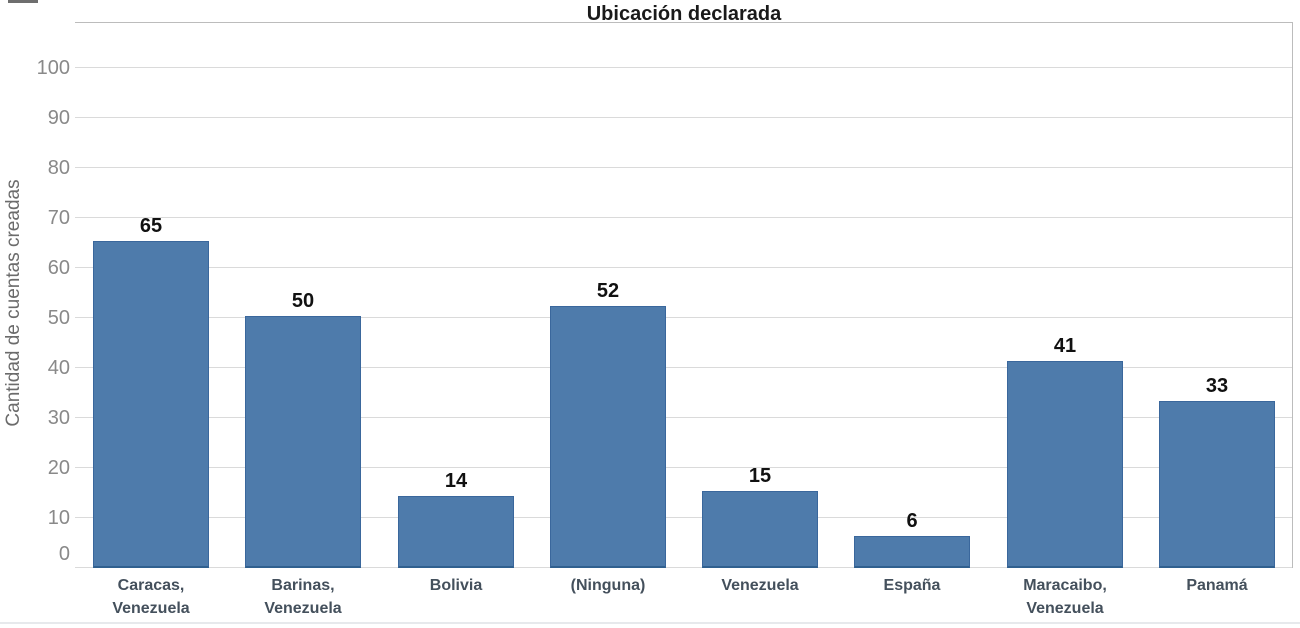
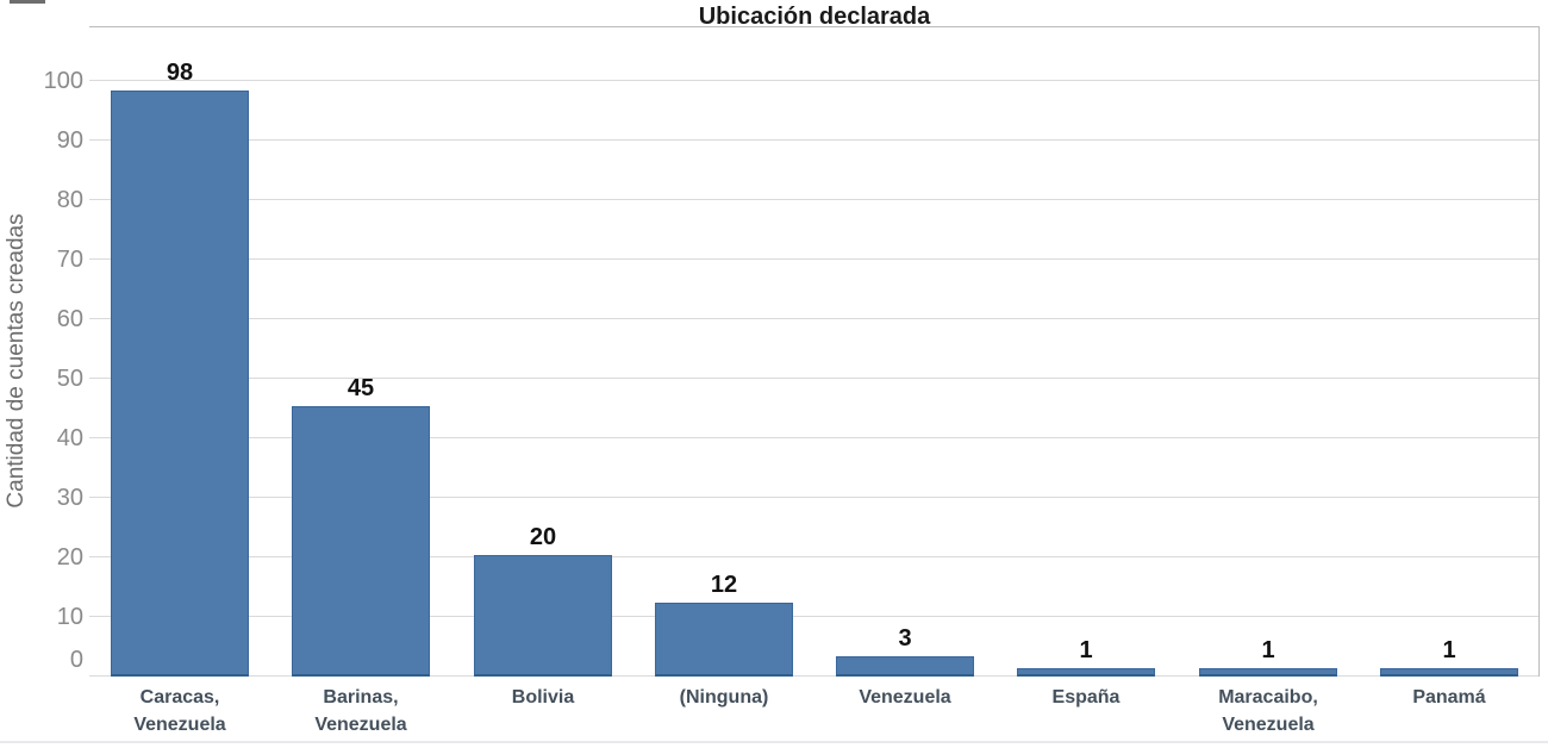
Caracas, Venezuela: 65 -> 98
Barinas, Venezuela: 50 -> 45
Bolivia: 14 -> 20
(Ninguna): 52 -> 12
Venezuela: 15 -> 3
España: 6 -> 1
Maracaibo, Venezuela: 41 -> 1
Panamá: 33 -> 1
